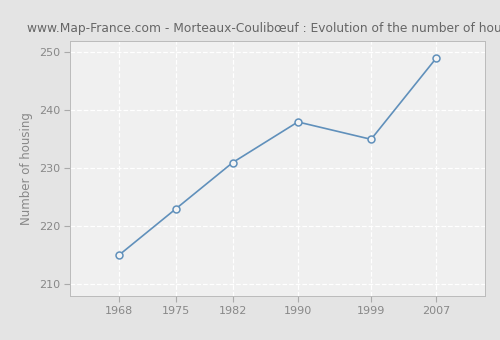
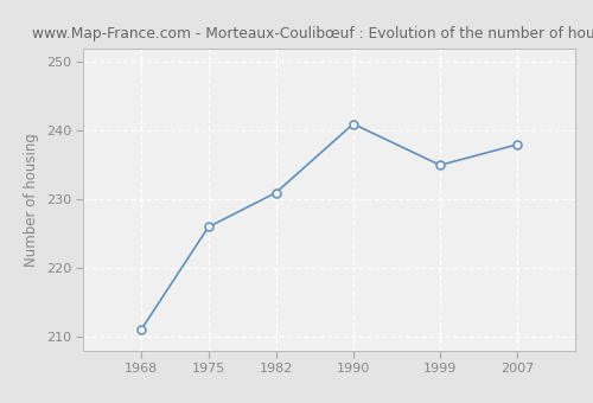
1968: 215 -> 211
1975: 223 -> 226
1990: 238 -> 241
2007: 249 -> 238
